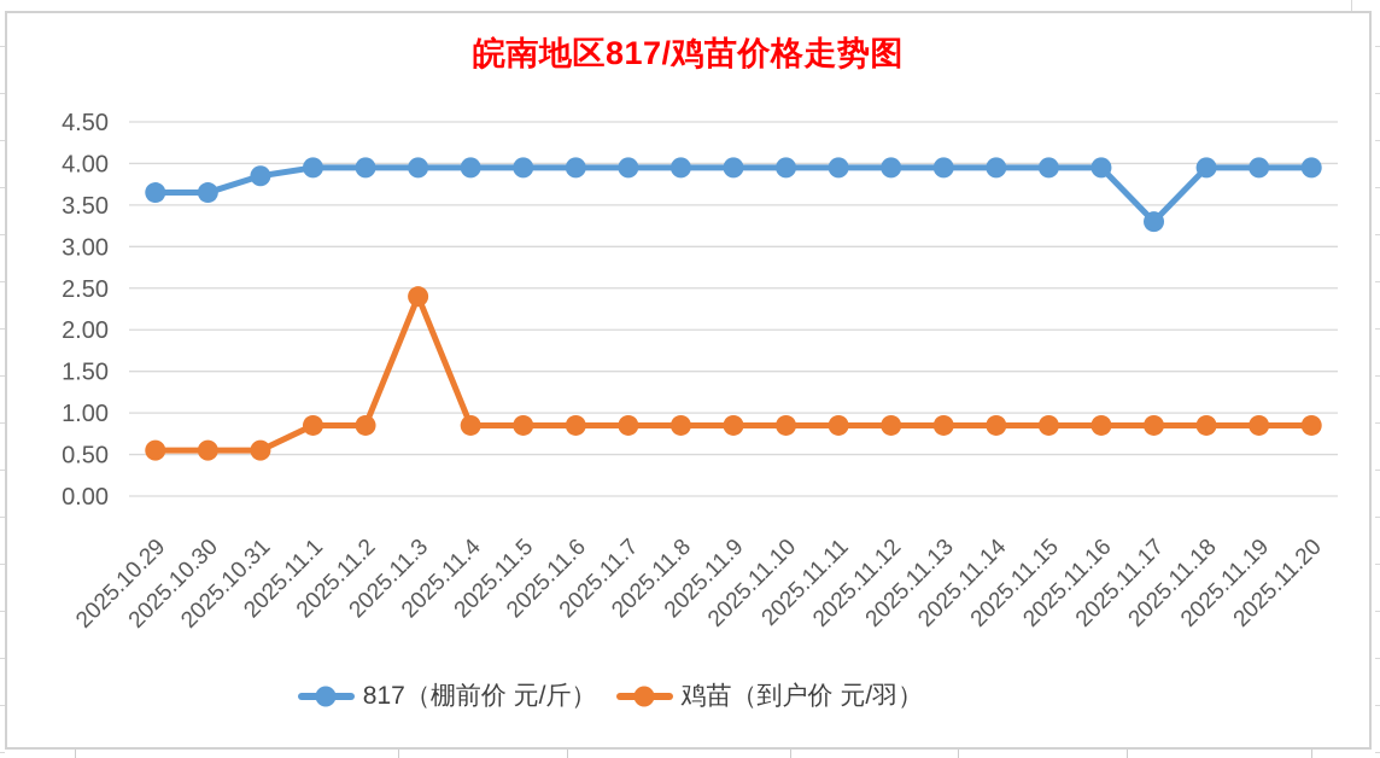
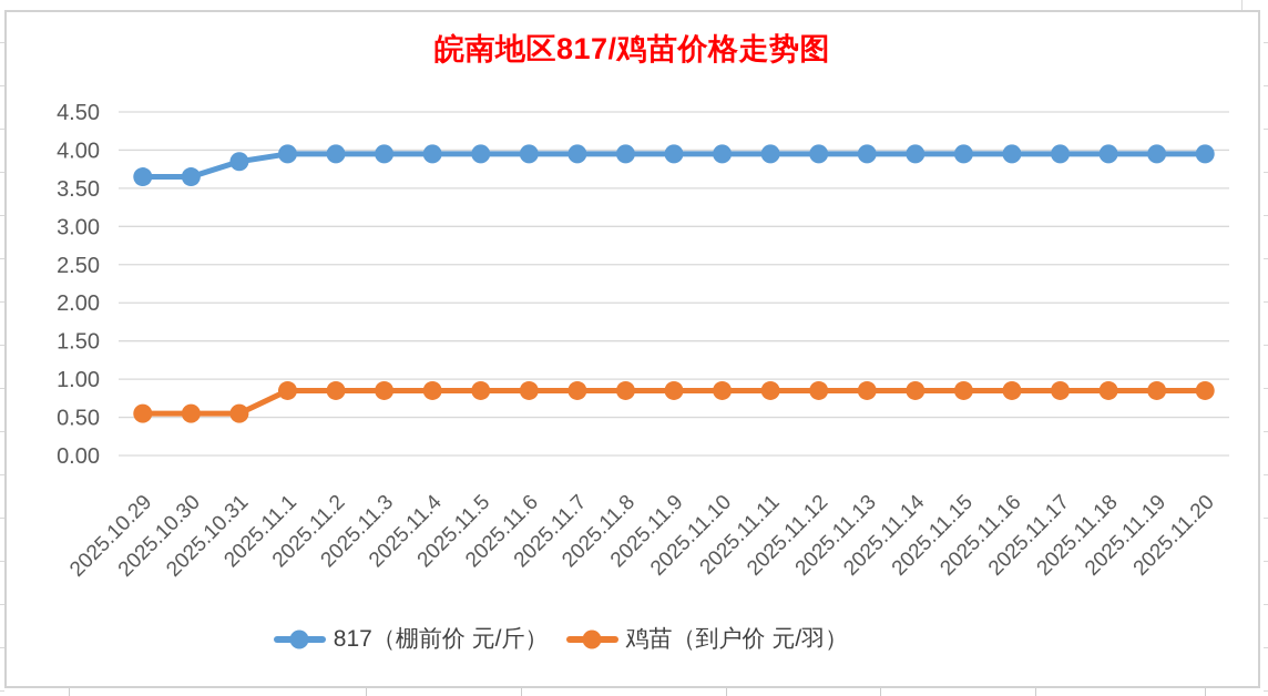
鸡苗（到户价 元/羽）/2025.11.3: 2.4 -> 0.8
817（棚前价 元/斤）/2025.11.17: 3.3 -> 4.0
